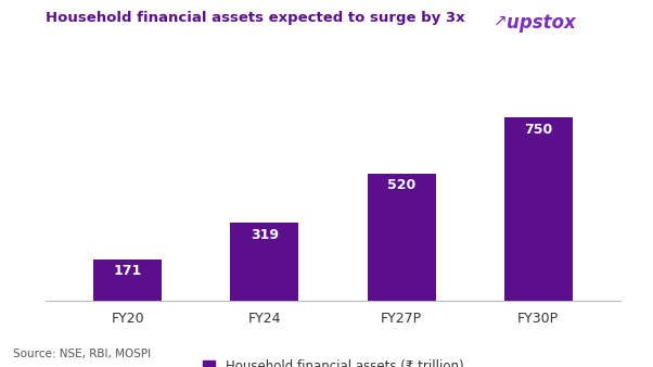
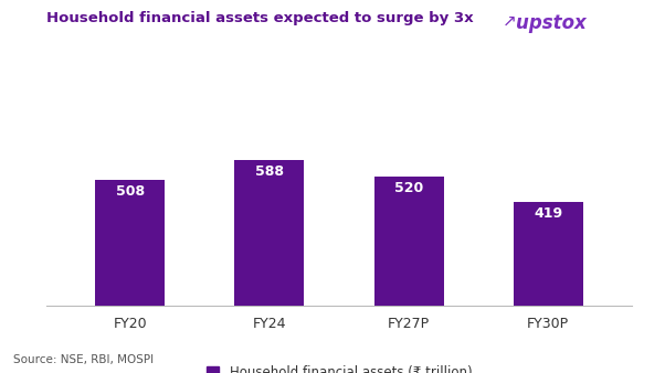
FY20: 171 -> 508
FY24: 319 -> 588
FY30P: 750 -> 419
